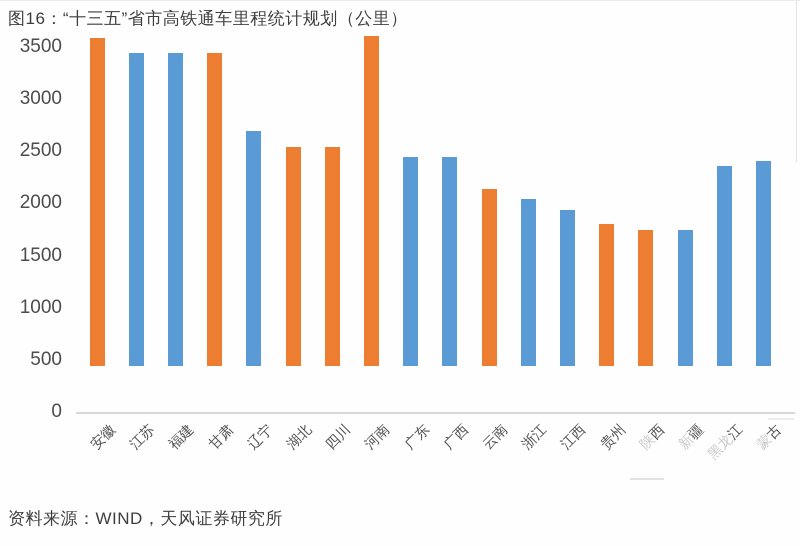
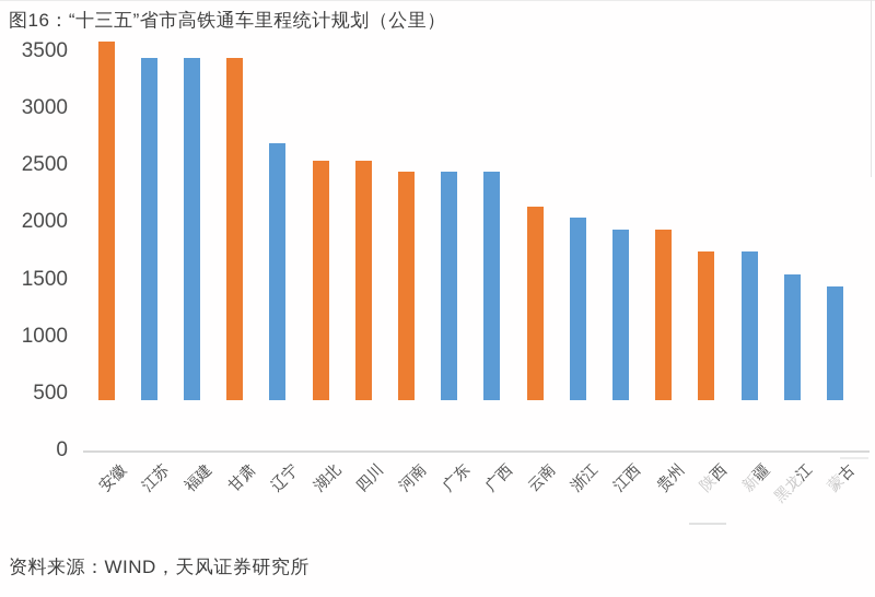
河南: 3160 -> 2000
贵州: 1360 -> 1500
黑龙江: 1920 -> 1100
蒙古: 1970 -> 1000
